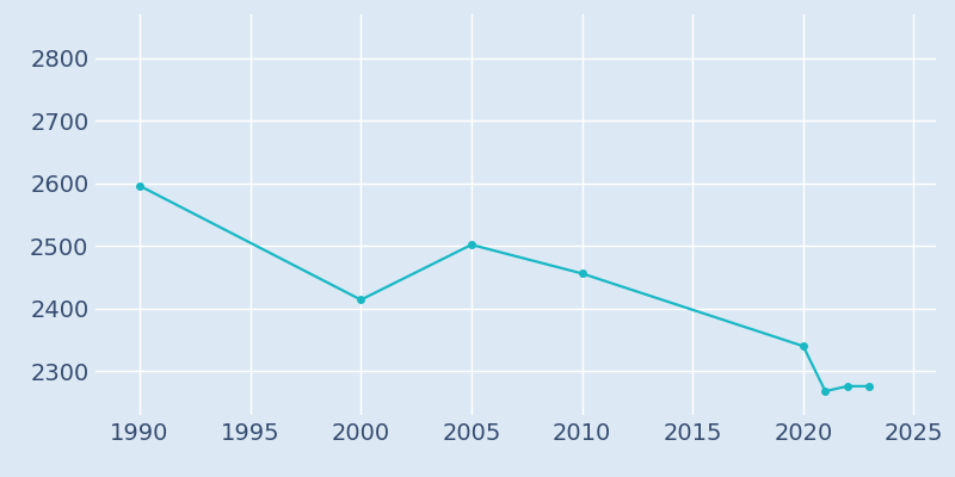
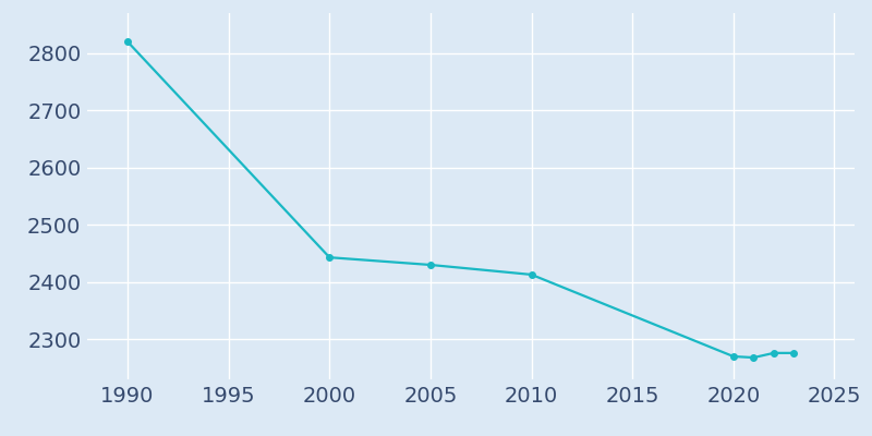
1990: 2596 -> 2820
2000: 2414 -> 2443
2005: 2502 -> 2430
2010: 2456 -> 2413
2020: 2340 -> 2270
